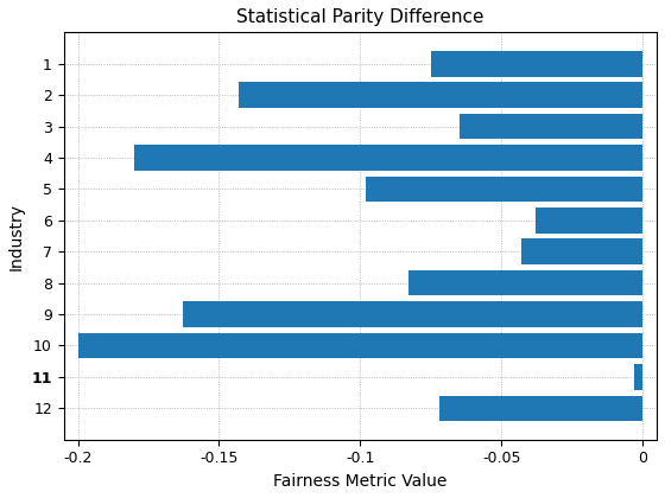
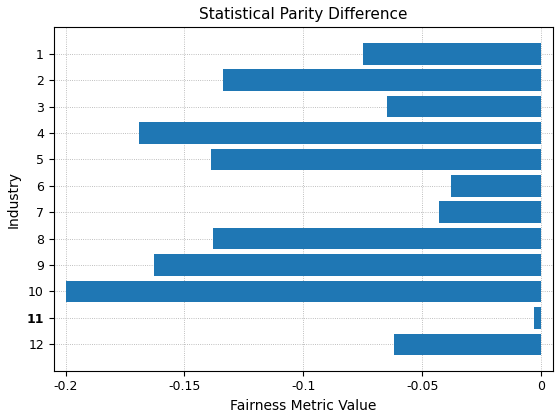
2: -0.143 -> -0.134
4: -0.180 -> -0.169
5: -0.098 -> -0.139
8: -0.083 -> -0.138
12: -0.072 -> -0.062
